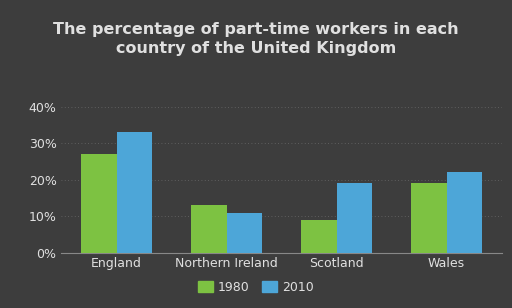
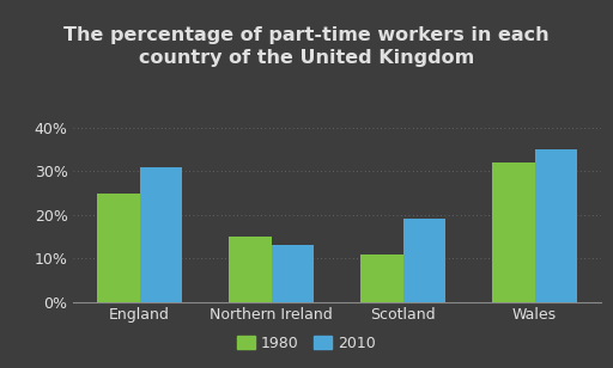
1980/England: 27% -> 25%
2010/England: 33% -> 31%
1980/Northern Ireland: 13% -> 15%
2010/Northern Ireland: 11% -> 13%
1980/Scotland: 9% -> 11%
1980/Wales: 19% -> 32%
2010/Wales: 22% -> 35%
